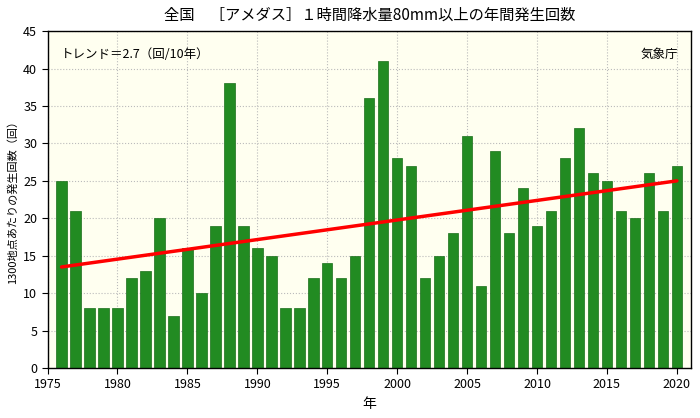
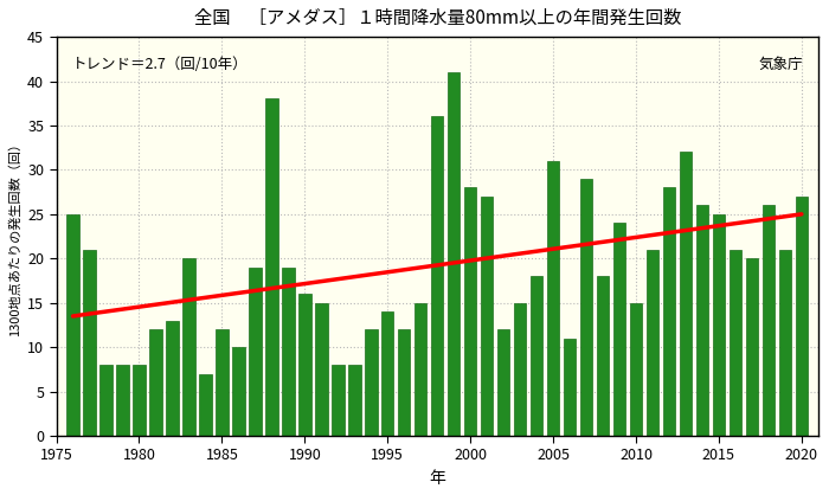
1985: 16 -> 12
2010: 19 -> 15
